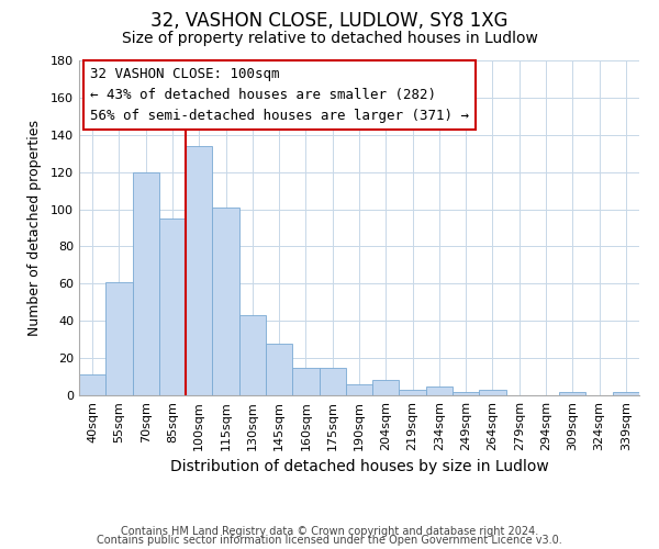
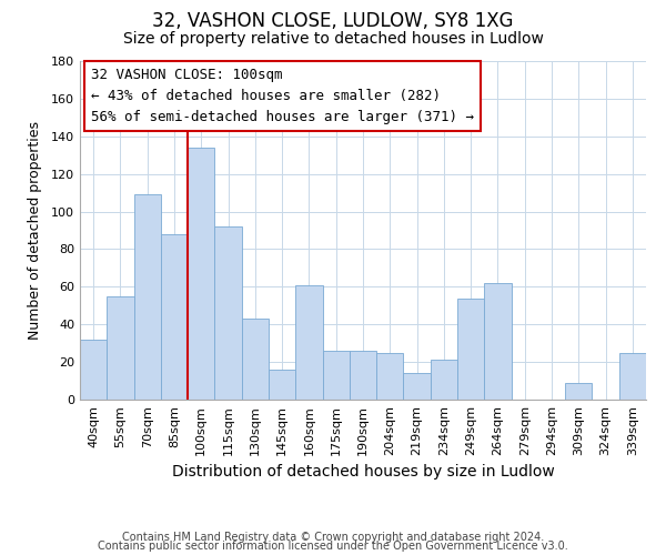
40sqm: 11 -> 32
55sqm: 61 -> 55
70sqm: 120 -> 109
85sqm: 95 -> 88
115sqm: 101 -> 92
145sqm: 28 -> 16
160sqm: 15 -> 61
175sqm: 15 -> 26
190sqm: 6 -> 26
204sqm: 8 -> 25
219sqm: 3 -> 14
234sqm: 5 -> 21
249sqm: 2 -> 54
264sqm: 3 -> 62
309sqm: 2 -> 9
339sqm: 2 -> 25
